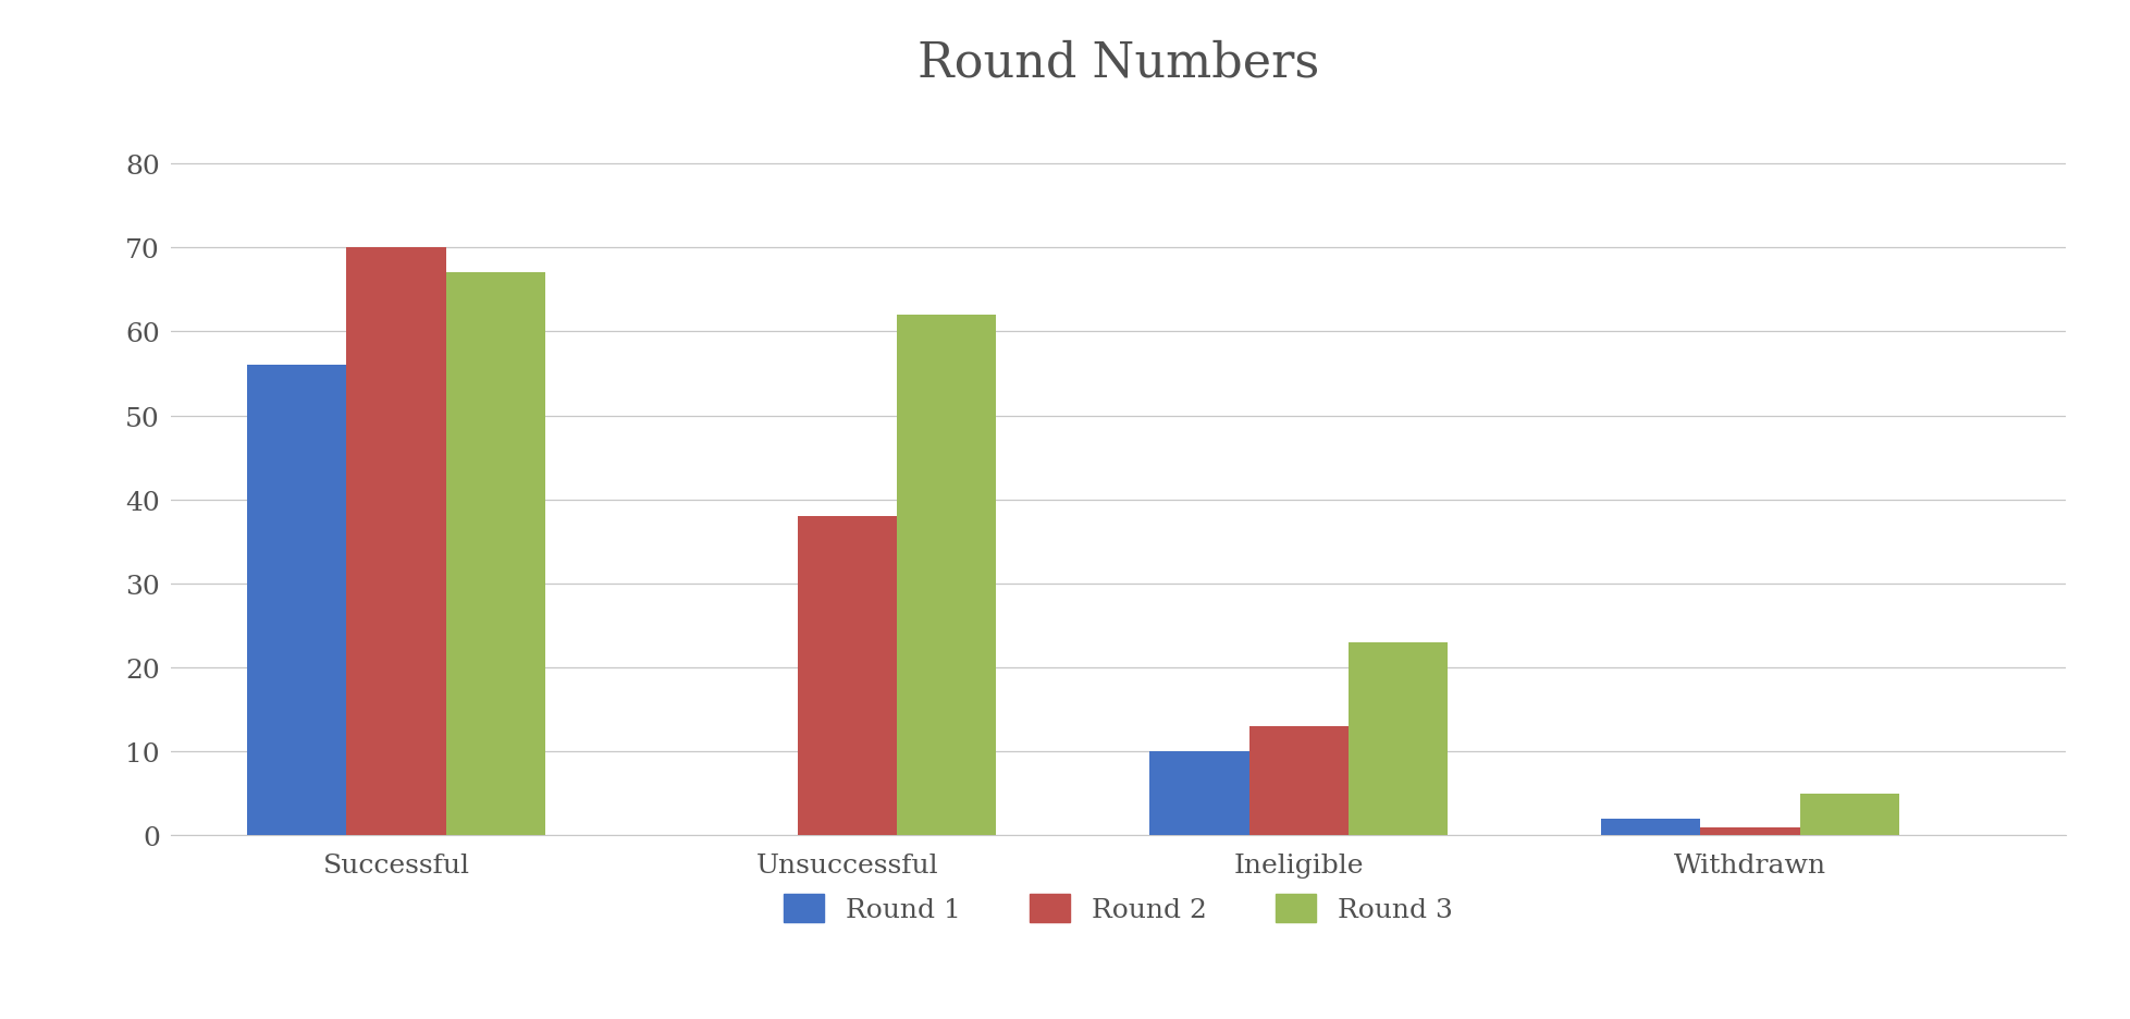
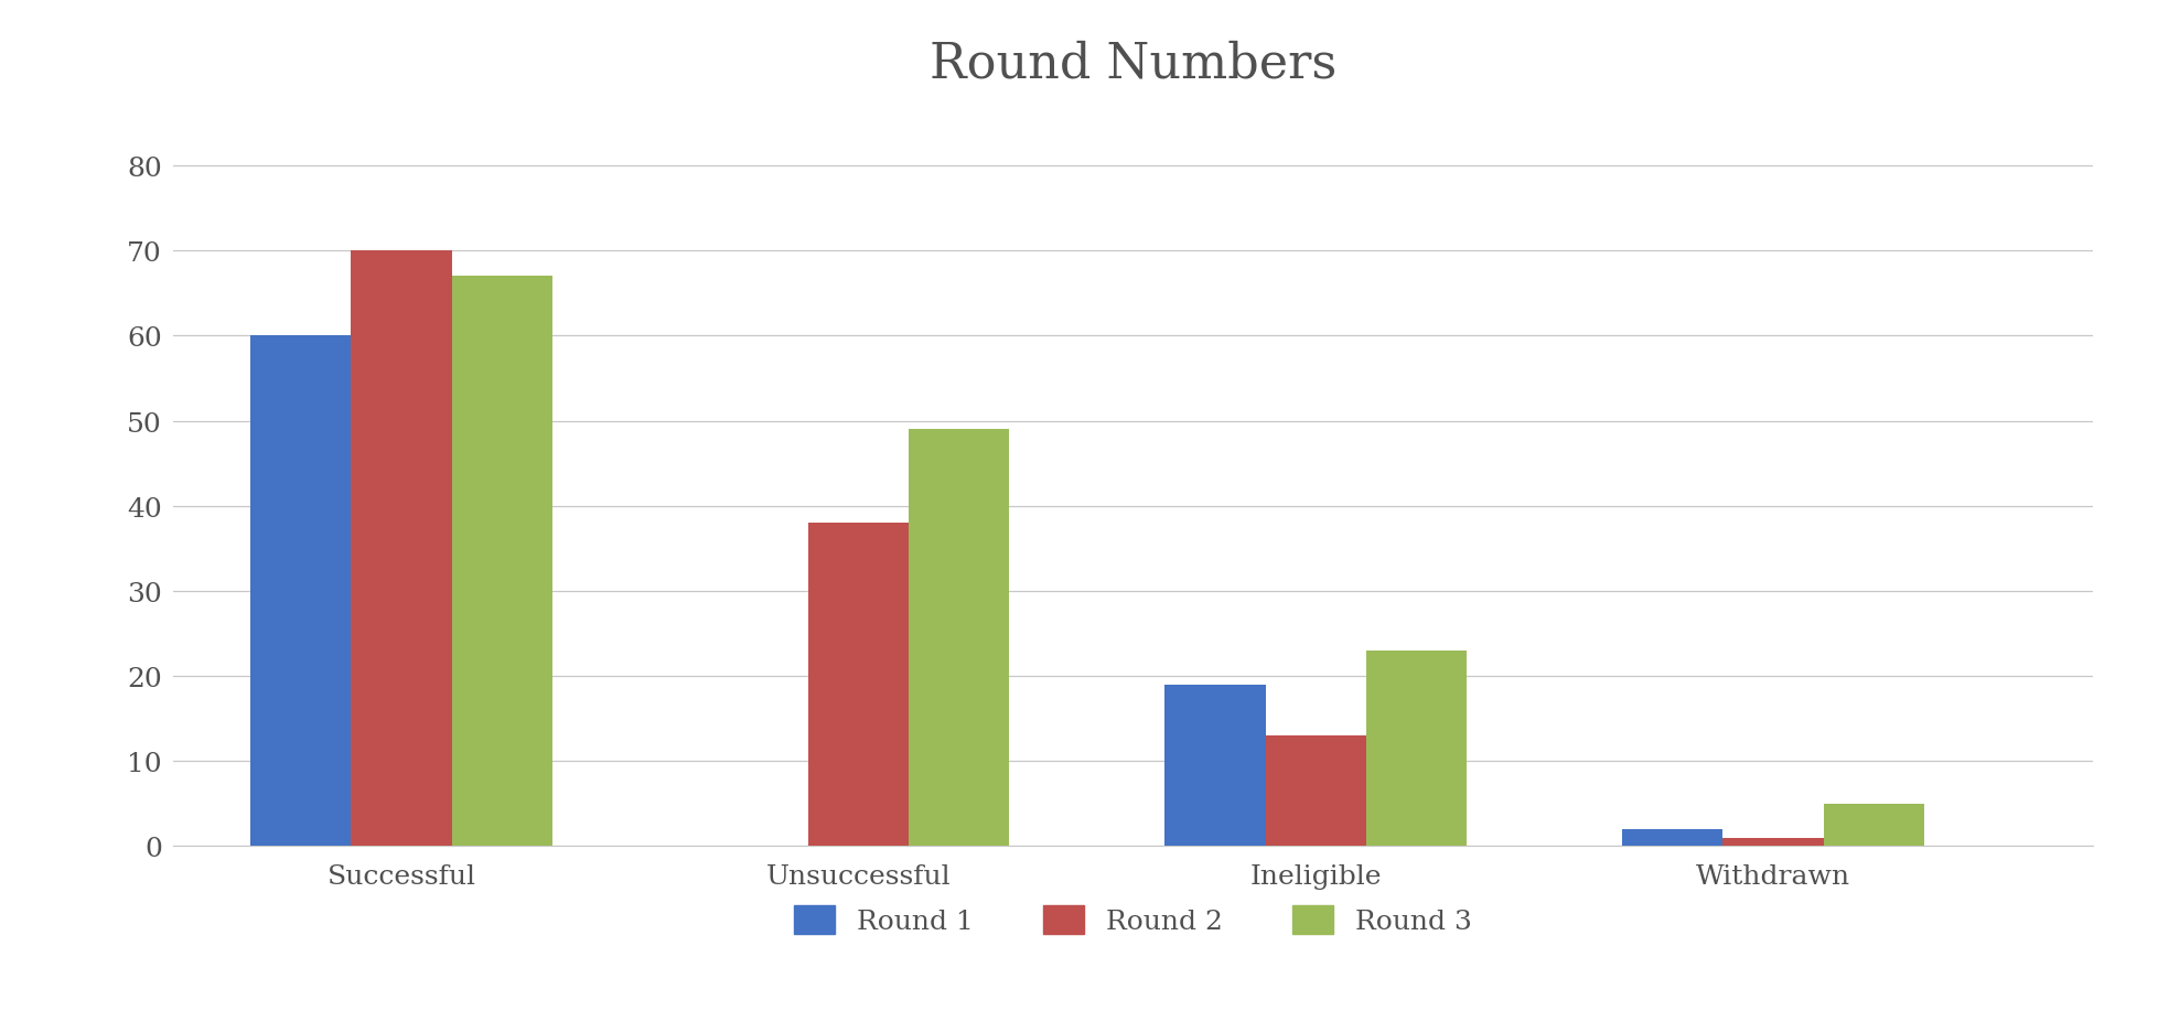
Round 1/Successful: 56 -> 60
Round 3/Unsuccessful: 62 -> 49
Round 1/Ineligible: 10 -> 19
